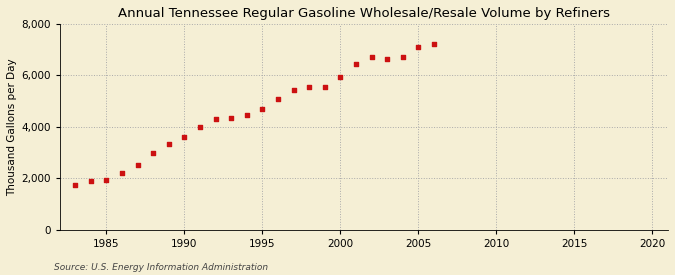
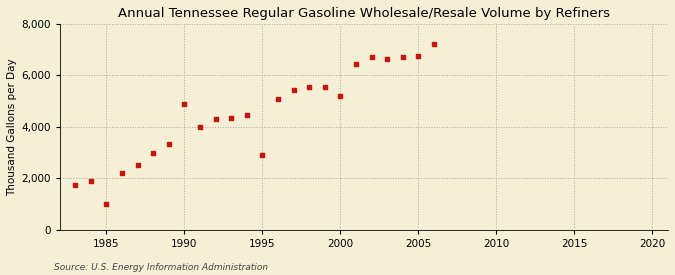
1985: 1,920 -> 1,000
1990: 3,600 -> 4,900
1995: 4,700 -> 2,900
2000: 5,950 -> 5,200
2005: 7,100 -> 6,750
